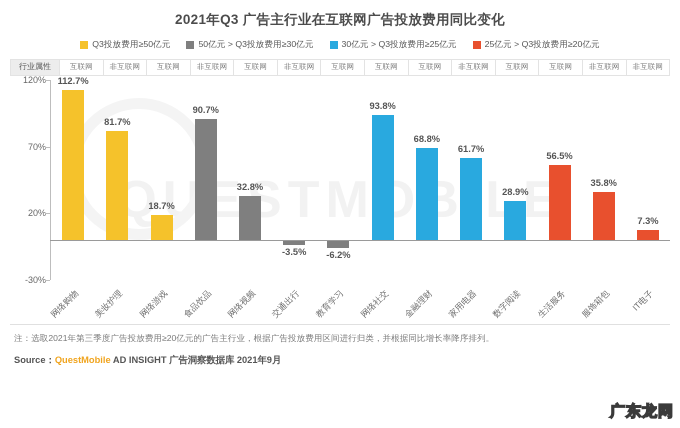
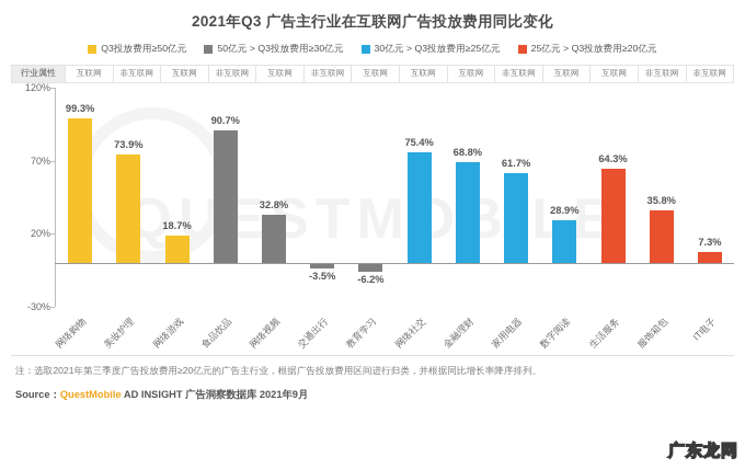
网络购物: 112.7% -> 99.3%
美妆护理: 81.7% -> 73.9%
网络社交: 93.8% -> 75.4%
生活服务: 56.5% -> 64.3%
